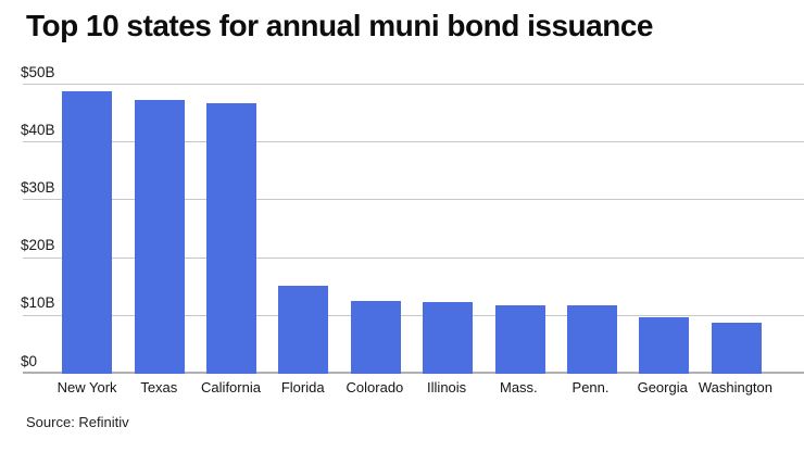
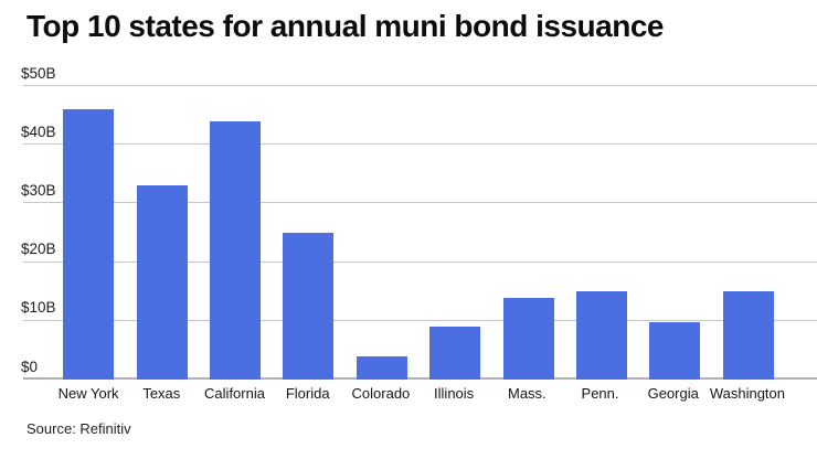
New York: $49B -> $46B
Texas: $47B -> $33B
California: $47B -> $44B
Florida: $15B -> $25B
Colorado: $13B -> $4B
Illinois: $12B -> $9B
Mass.: $12B -> $14B
Penn.: $12B -> $15B
Washington: $9B -> $15B
